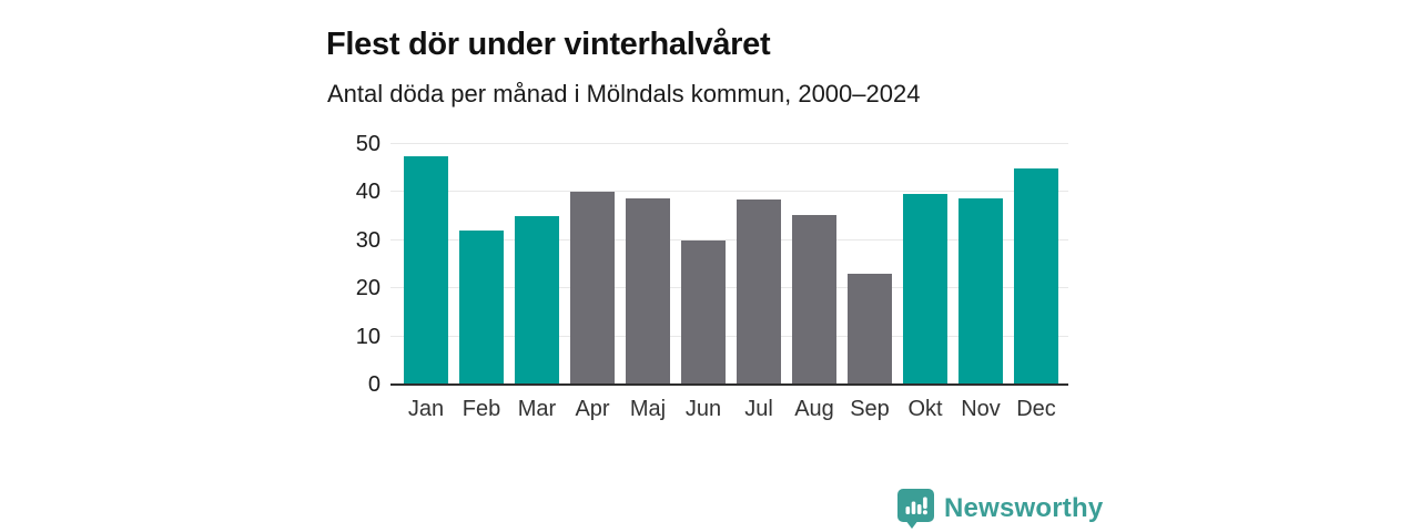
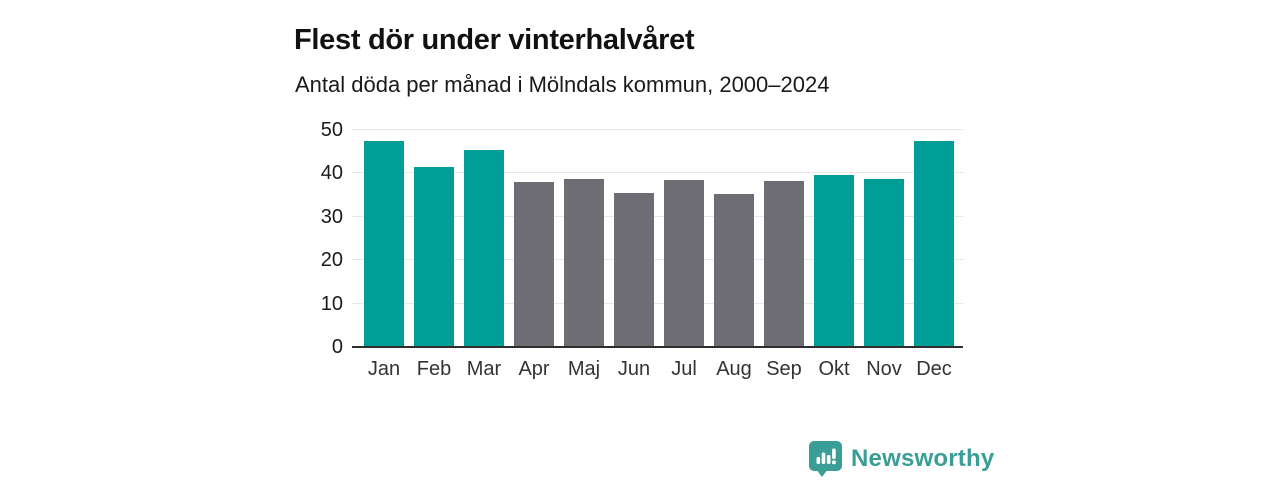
Feb: 32 -> 41
Mar: 35 -> 45
Apr: 40 -> 38
Jun: 30 -> 36
Sep: 23 -> 38
Dec: 45 -> 48
